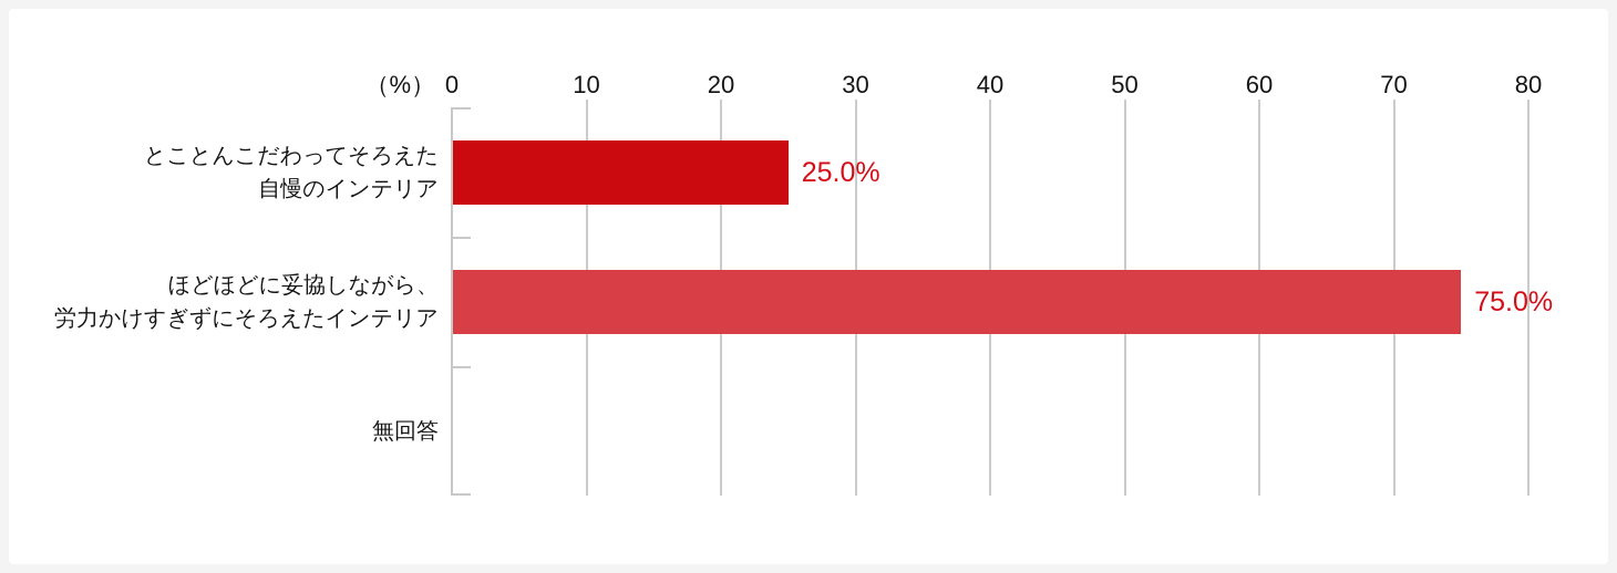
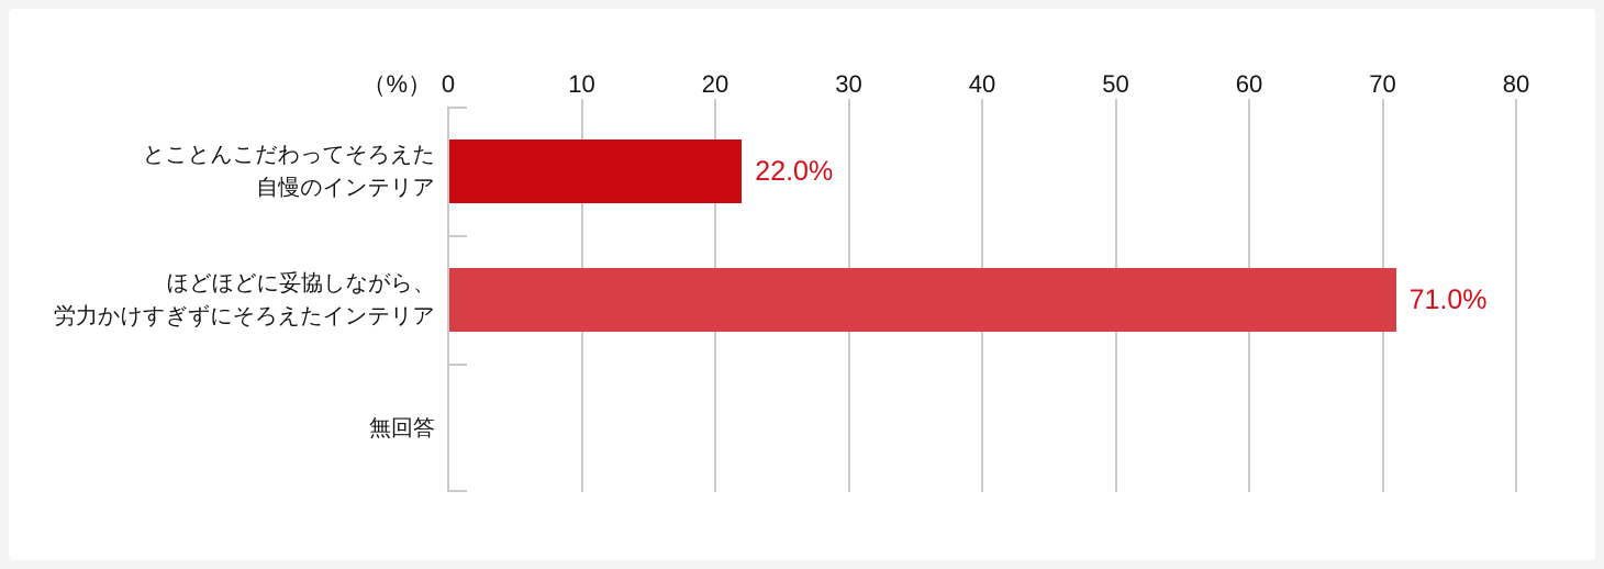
とことんこだわってそろえた 自慢のインテリア: 25.0% -> 22.0%
ほどほどに妥協しながら、 労力かけすぎずにそろえたインテリア: 75.0% -> 71.0%
